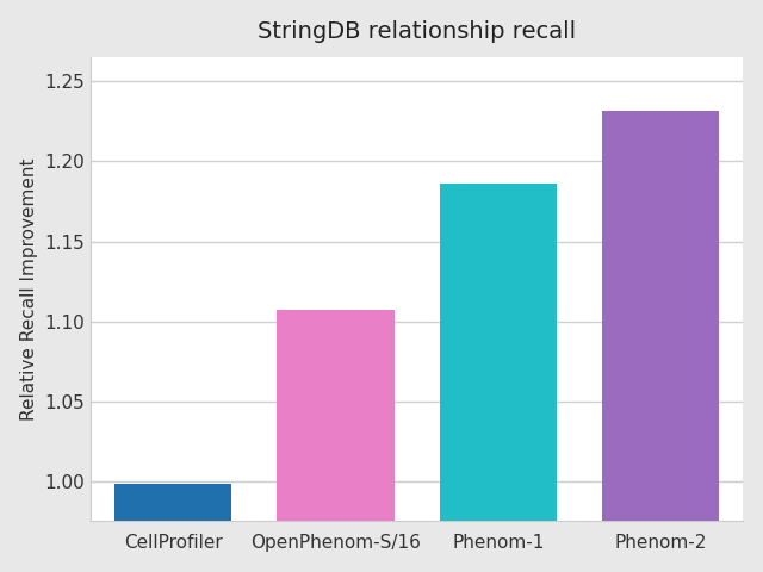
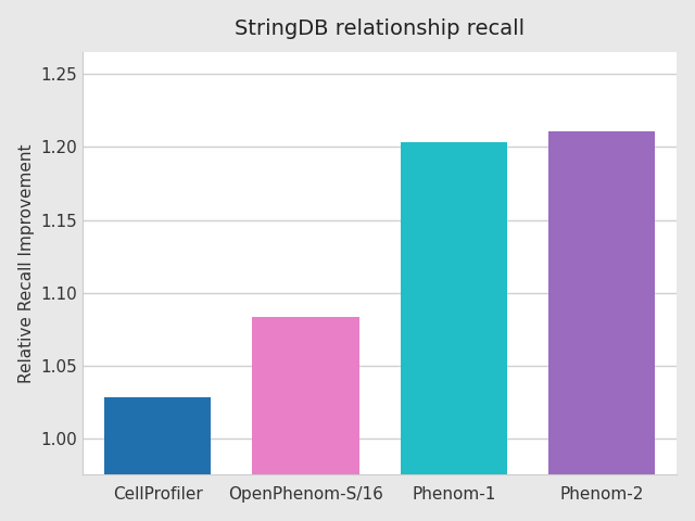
CellProfiler: 0.999 -> 1.028
OpenPhenom-S/16: 1.107 -> 1.083
Phenom-1: 1.186 -> 1.203
Phenom-2: 1.232 -> 1.211
